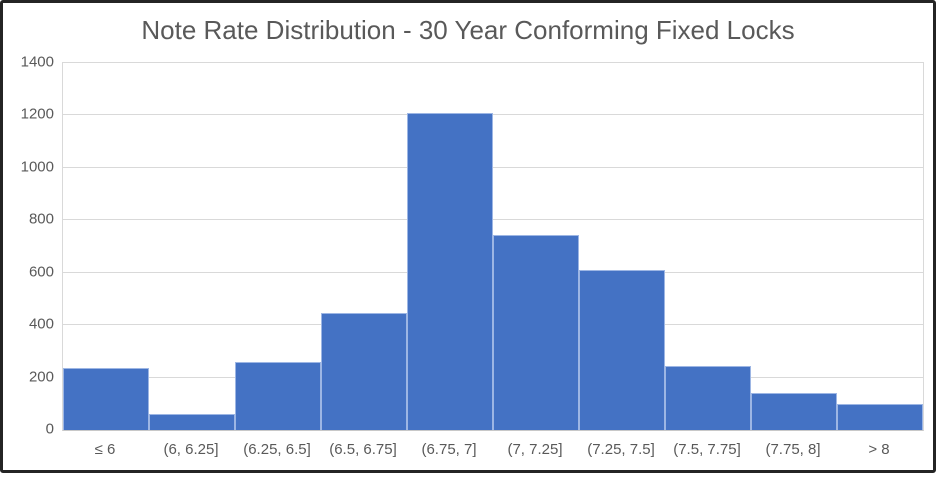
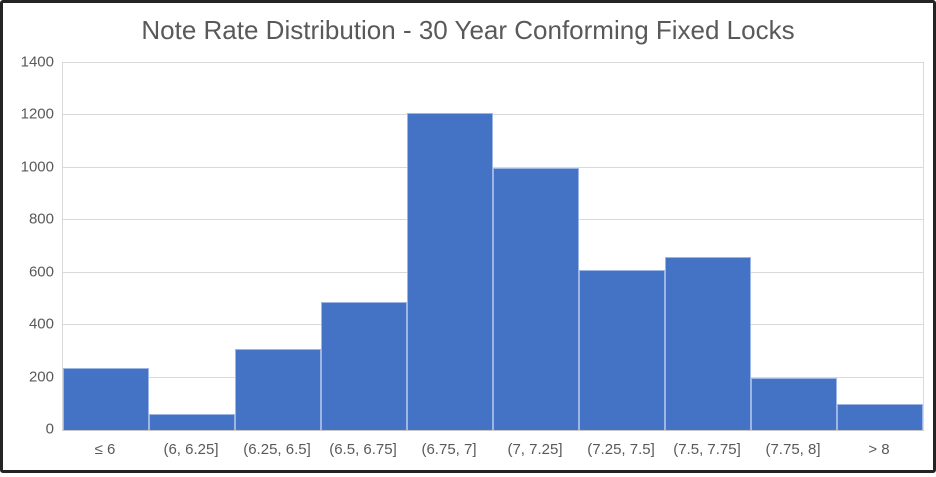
(6.25, 6.5]: 260 -> 310
(6.5, 6.75]: 440 -> 490
(7, 7.25]: 740 -> 1000
(7.5, 7.75]: 240 -> 660
(7.75, 8]: 140 -> 200
